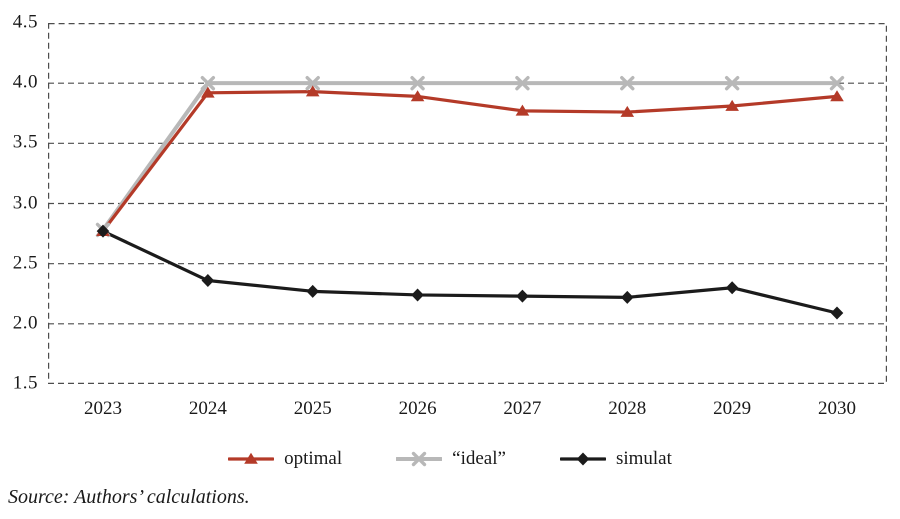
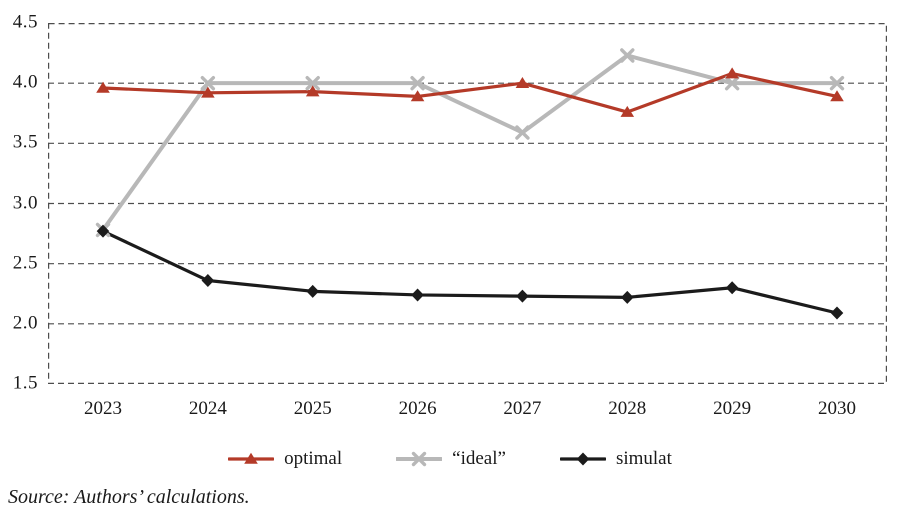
optimal/2023: 2.77 -> 3.96
optimal/2027: 3.77 -> 4.00
“ideal”/2027: 4.00 -> 3.59
“ideal”/2028: 4.00 -> 4.23
optimal/2029: 3.81 -> 4.08
